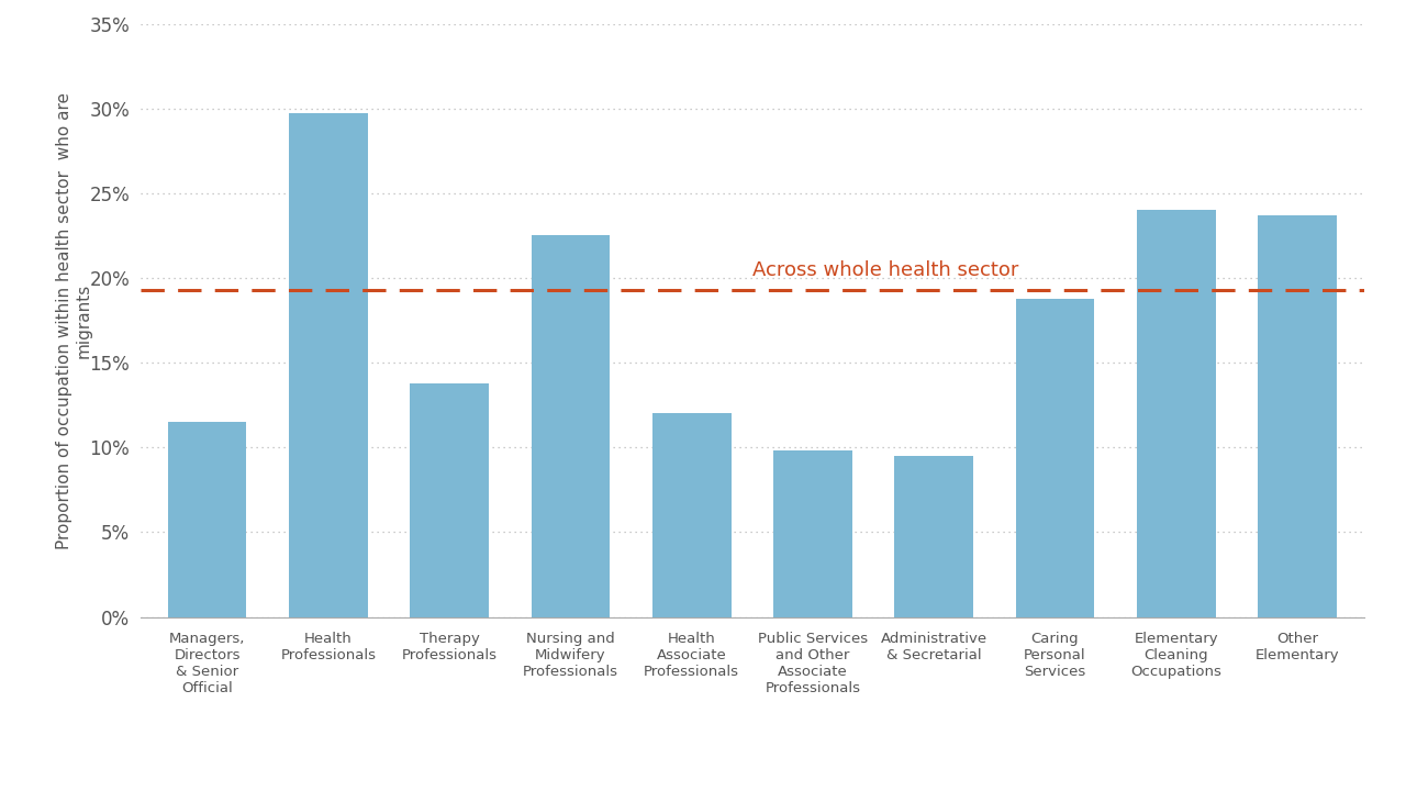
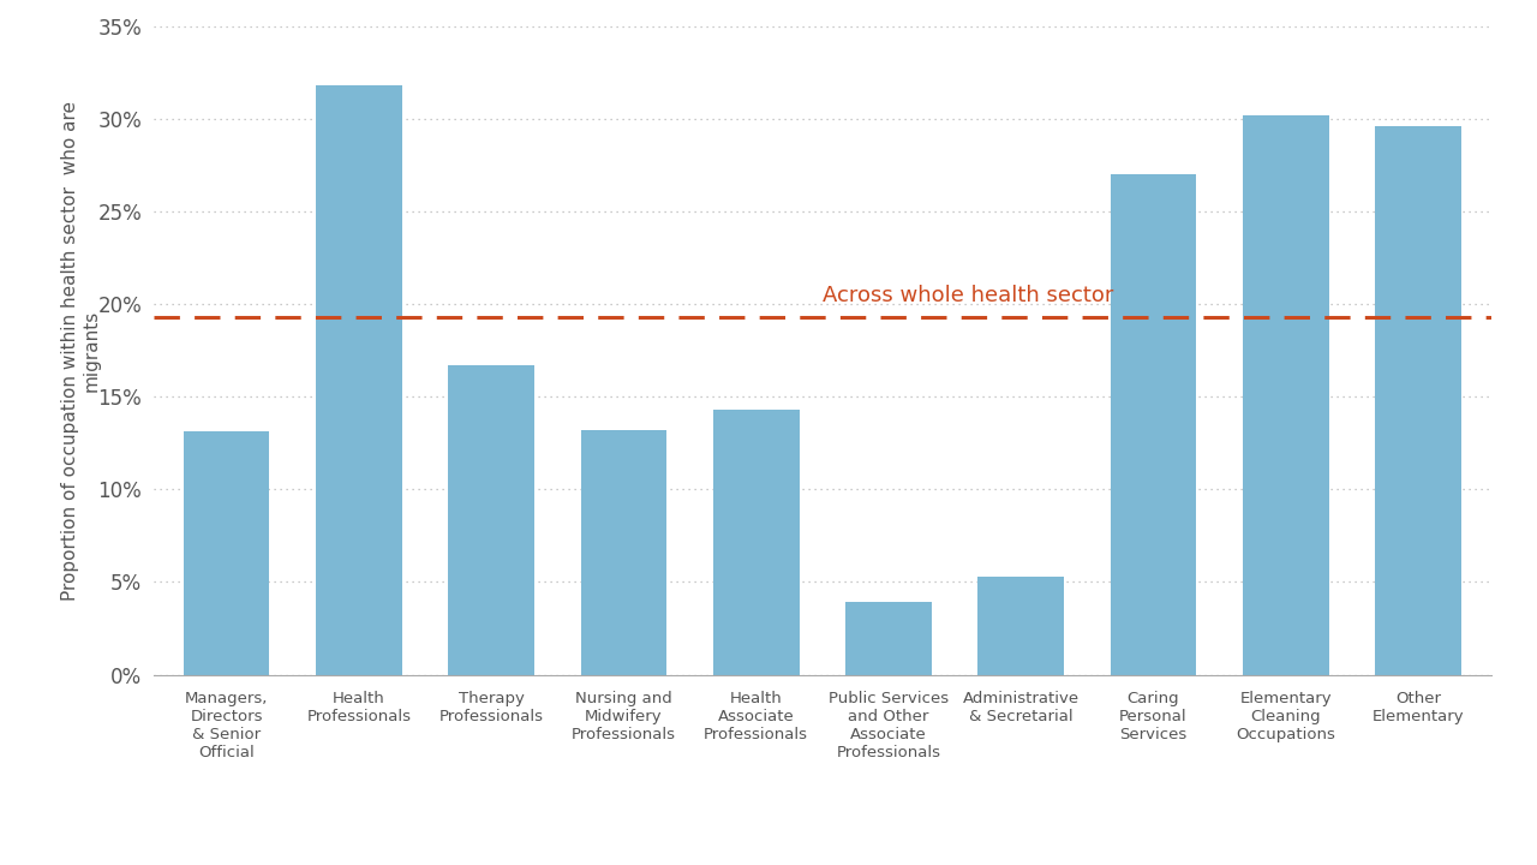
Managers, Directors & Senior Official: 11.5% -> 13.1%
Health Professionals: 29.7% -> 31.8%
Therapy Professionals: 13.8% -> 16.7%
Nursing and Midwifery Professionals: 22.5% -> 13.2%
Health Associate Professionals: 12.0% -> 14.3%
Public Services and Other Associate Professionals: 9.8% -> 3.9%
Administrative & Secretarial: 9.5% -> 5.3%
Caring Personal Services: 18.8% -> 27.0%
Elementary Cleaning Occupations: 24.0% -> 30.2%
Other Elementary: 23.7% -> 29.6%
